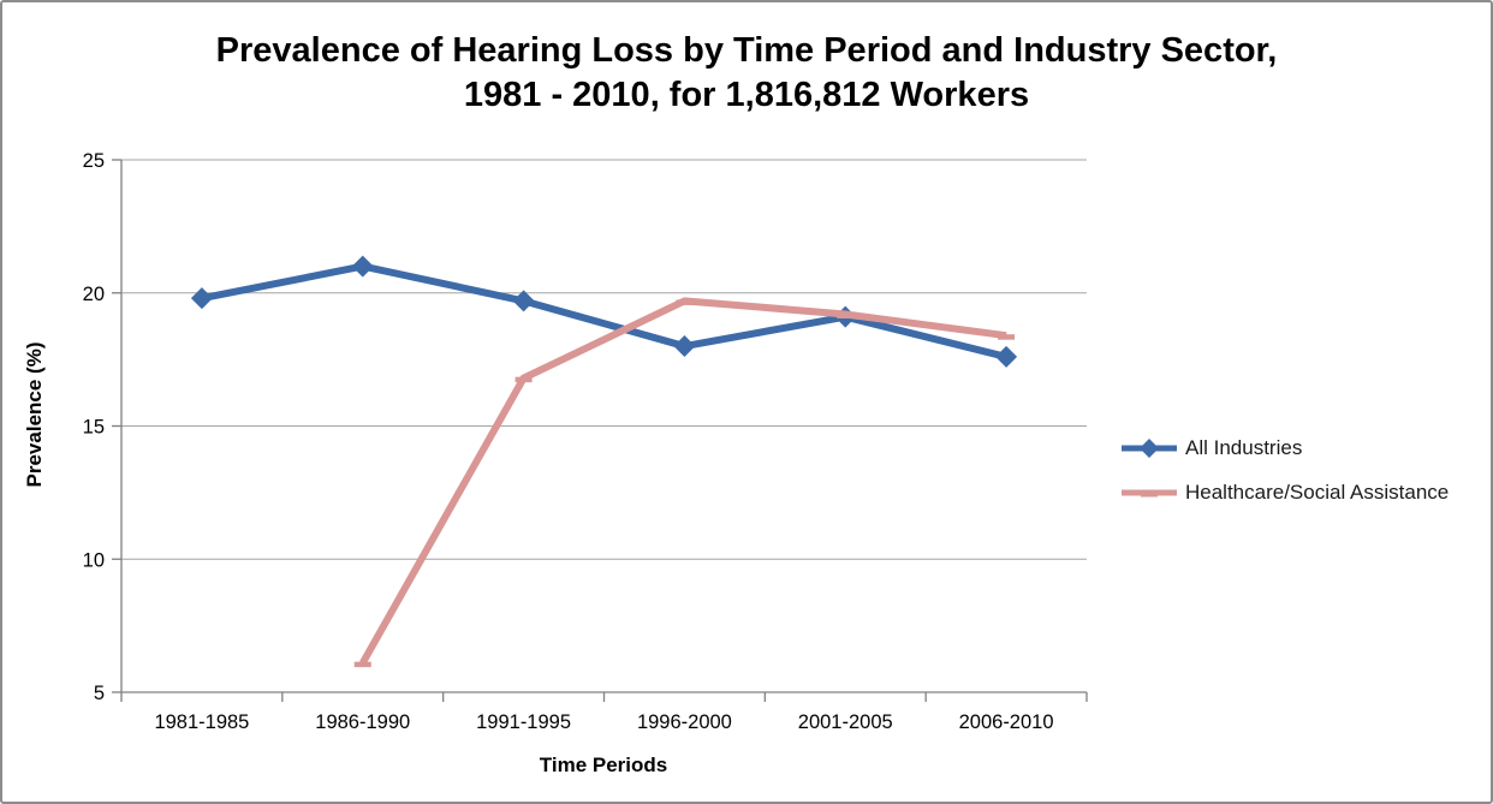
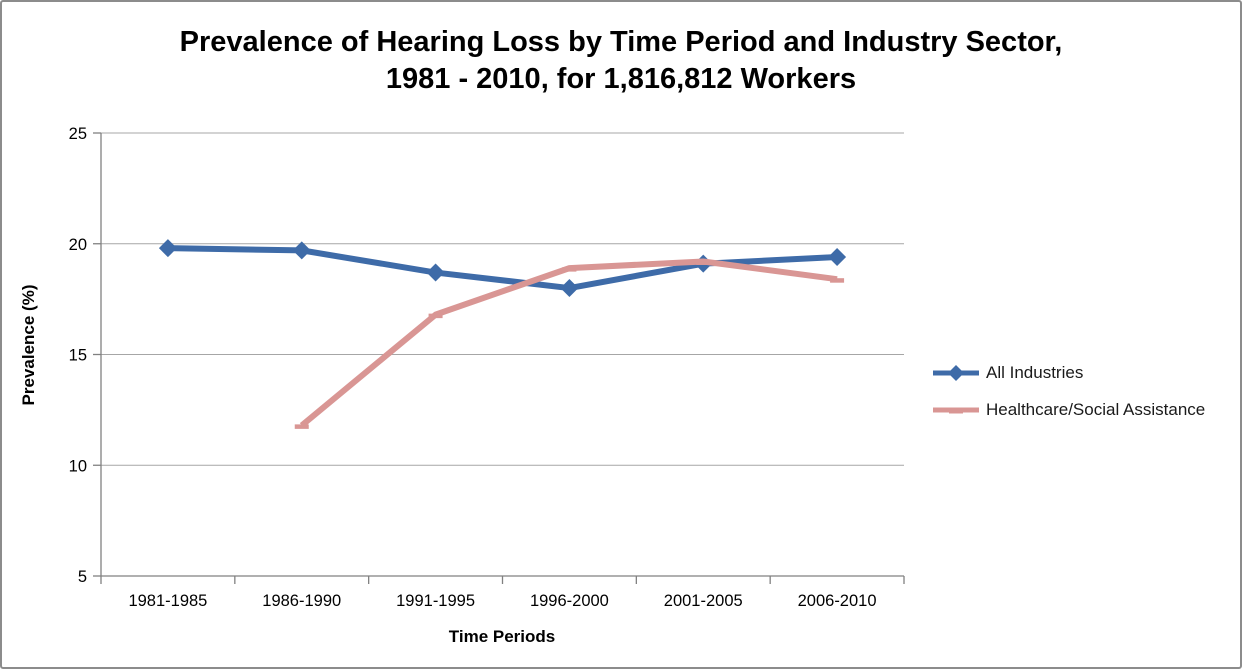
All Industries/1986-1990: 21.0 -> 19.7
Healthcare/Social Assistance/1986-1990: 6.1 -> 11.8
All Industries/1991-1995: 19.7 -> 18.7
Healthcare/Social Assistance/1996-2000: 19.7 -> 18.9
All Industries/2006-2010: 17.6 -> 19.4
